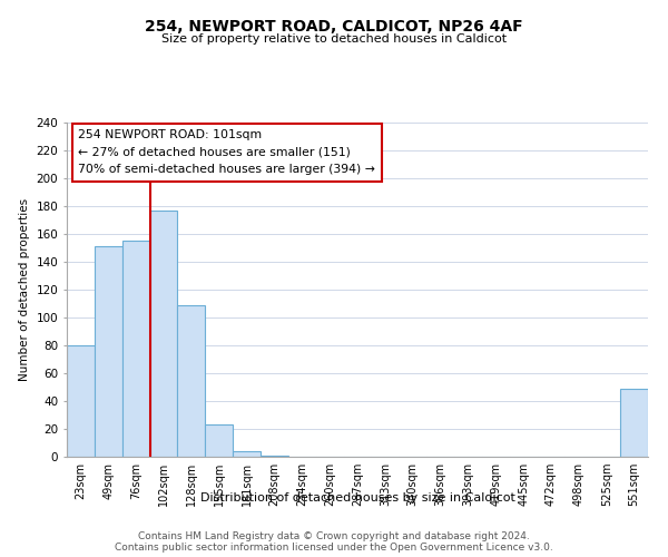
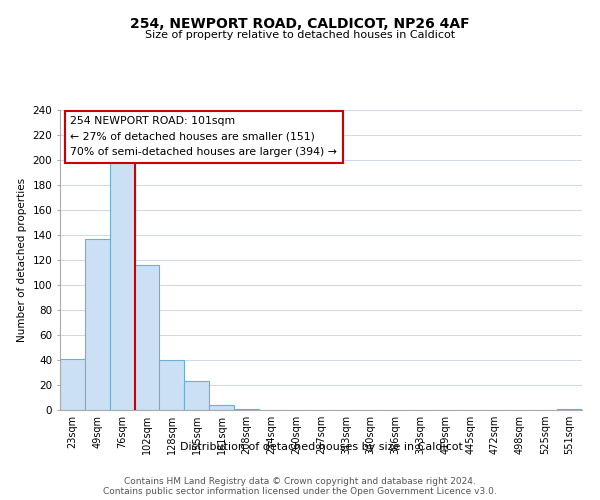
23sqm: 80 -> 41
49sqm: 151 -> 137
76sqm: 155 -> 200
102sqm: 177 -> 116
128sqm: 109 -> 40
551sqm: 49 -> 1
